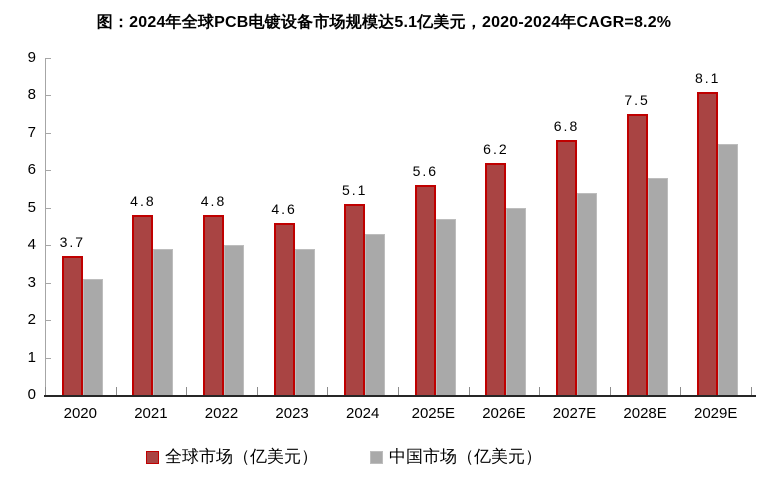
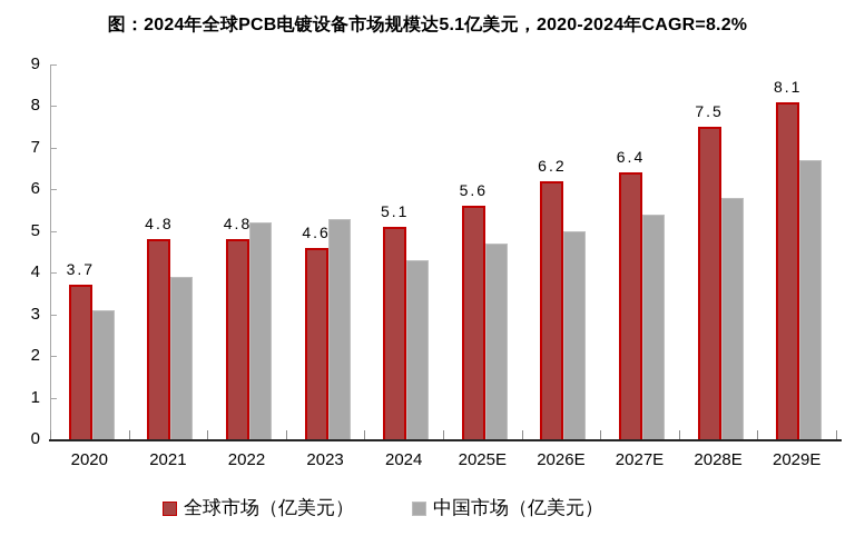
中国市场（亿美元）/2022: 4.0 -> 5.2
中国市场（亿美元）/2023: 3.9 -> 5.3
全球市场（亿美元）/2027E: 6.8 -> 6.4
